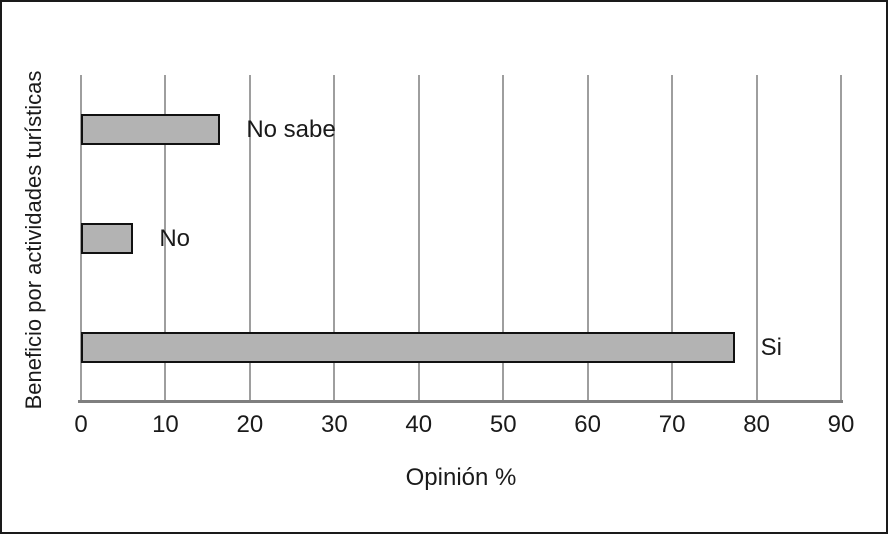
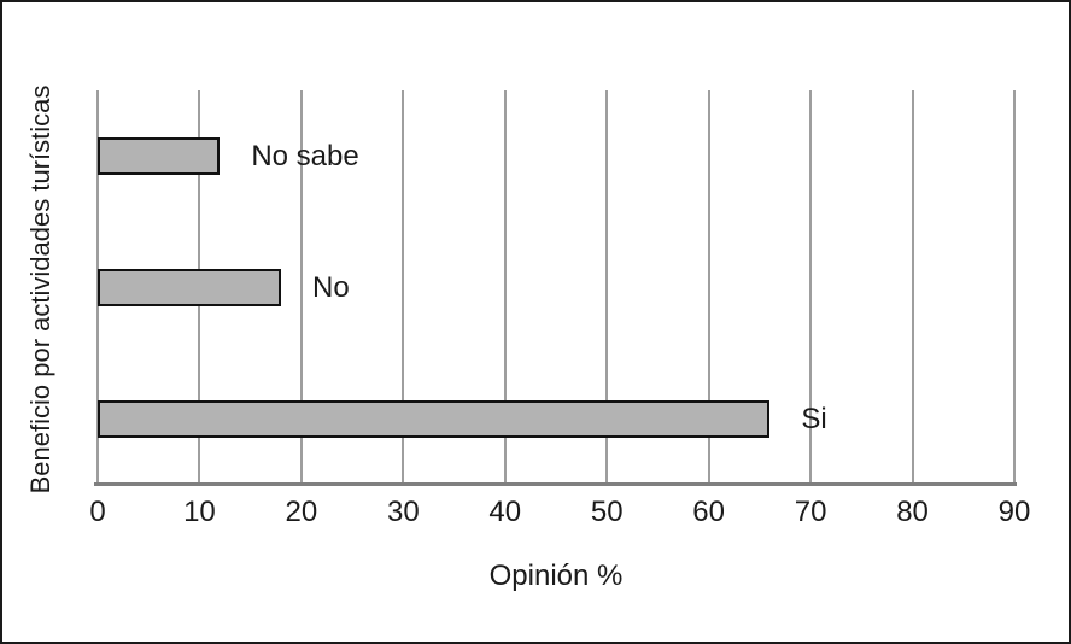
No sabe: 16 -> 12
No: 6 -> 18
Si: 77 -> 66
